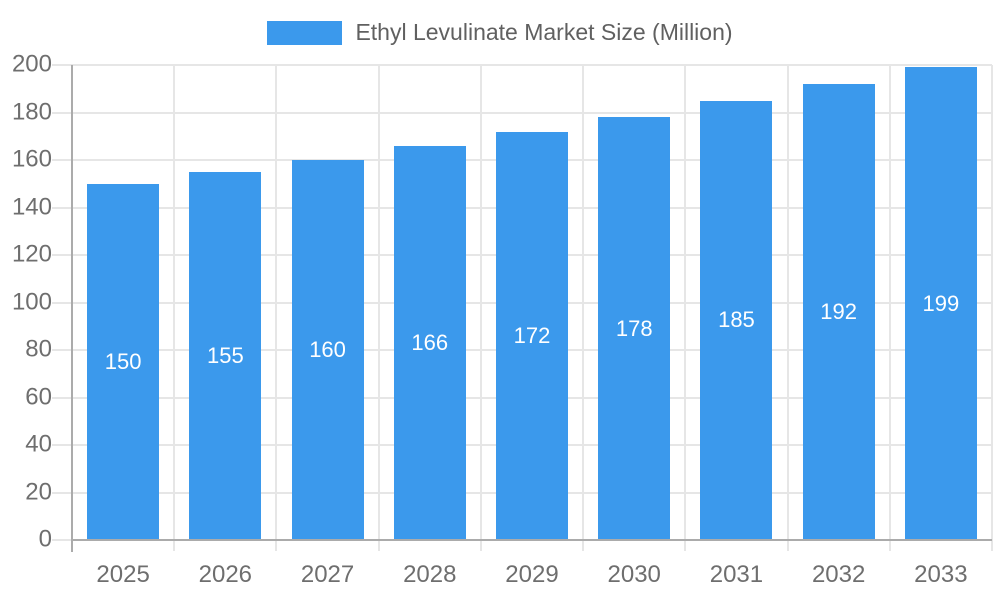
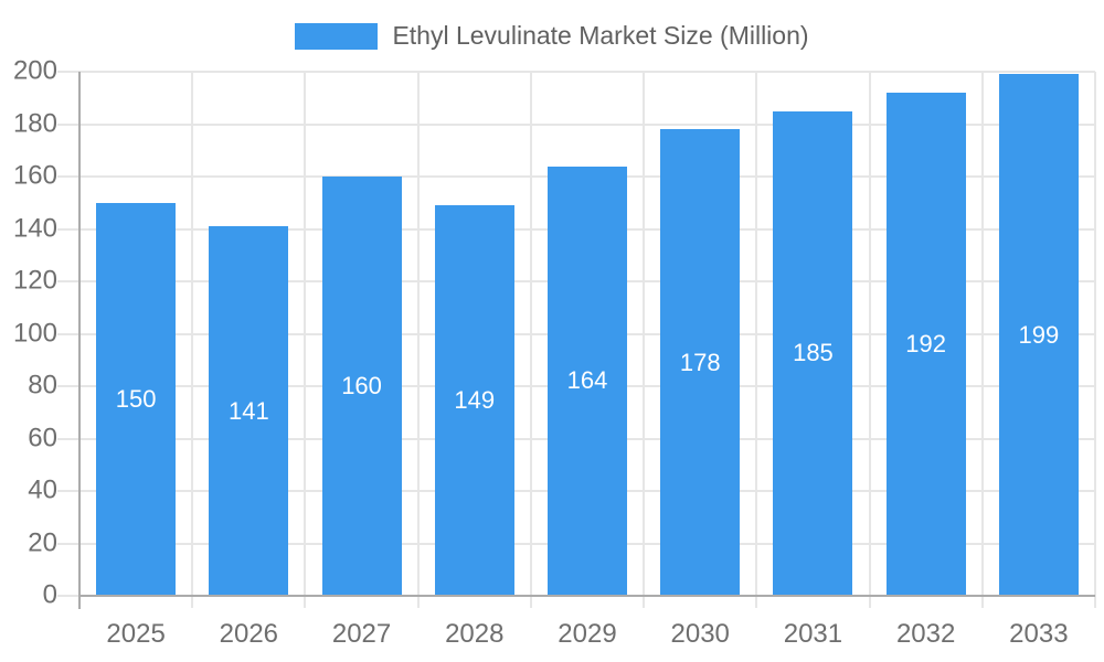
2026: 155 -> 141
2028: 166 -> 149
2029: 172 -> 164
